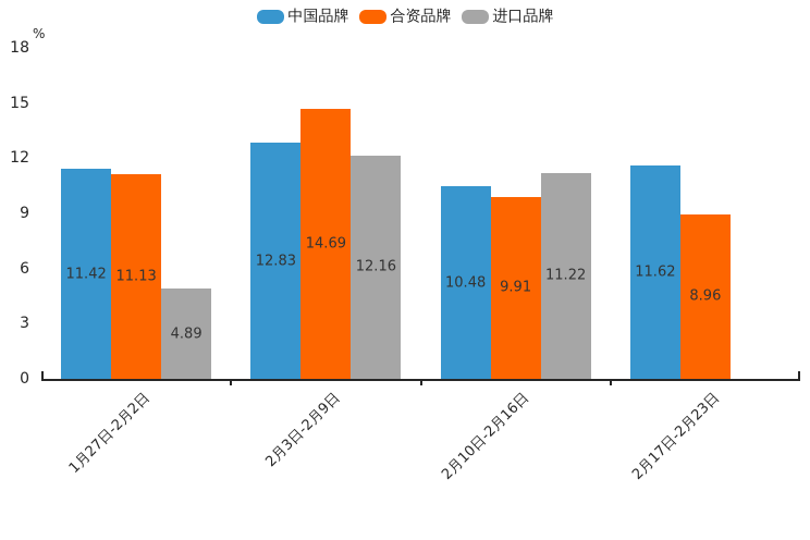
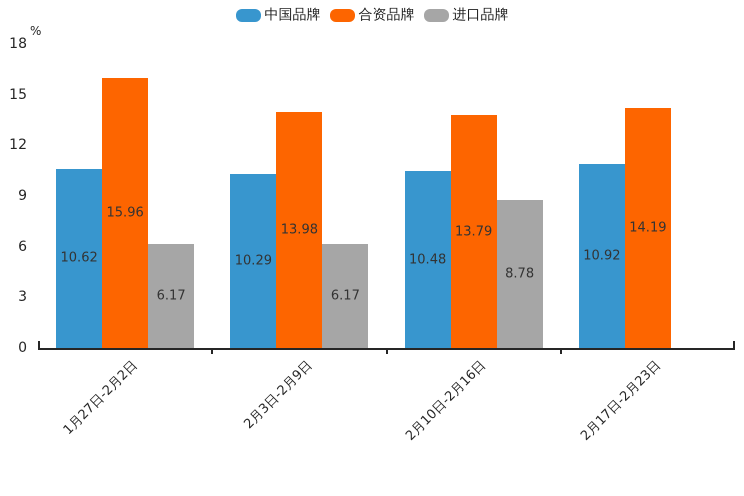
中国品牌/1月27日-2月2日: 11.42 -> 10.62
合资品牌/1月27日-2月2日: 11.13 -> 15.96
进口品牌/1月27日-2月2日: 4.89 -> 6.17
中国品牌/2月3日-2月9日: 12.83 -> 10.29
合资品牌/2月3日-2月9日: 14.69 -> 13.98
进口品牌/2月3日-2月9日: 12.16 -> 6.17
合资品牌/2月10日-2月16日: 9.91 -> 13.79
进口品牌/2月10日-2月16日: 11.22 -> 8.78
中国品牌/2月17日-2月23日: 11.62 -> 10.92
合资品牌/2月17日-2月23日: 8.96 -> 14.19
